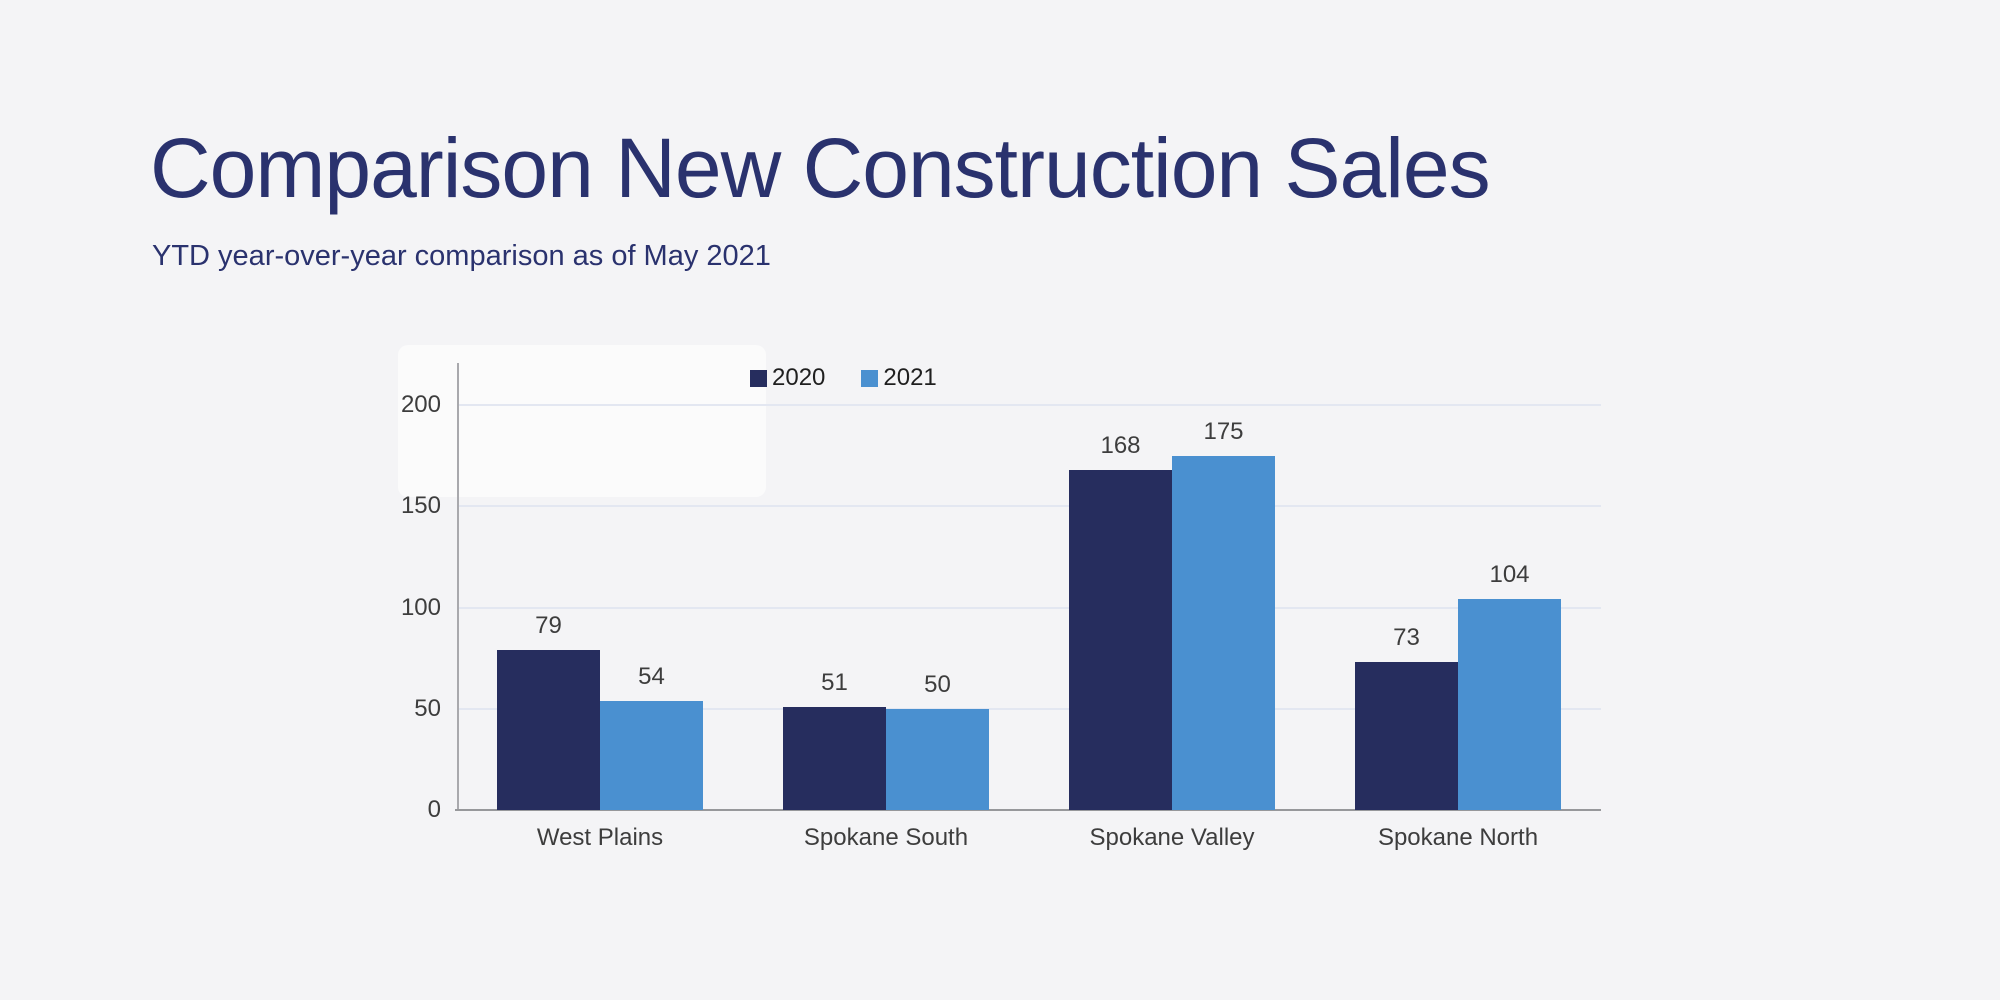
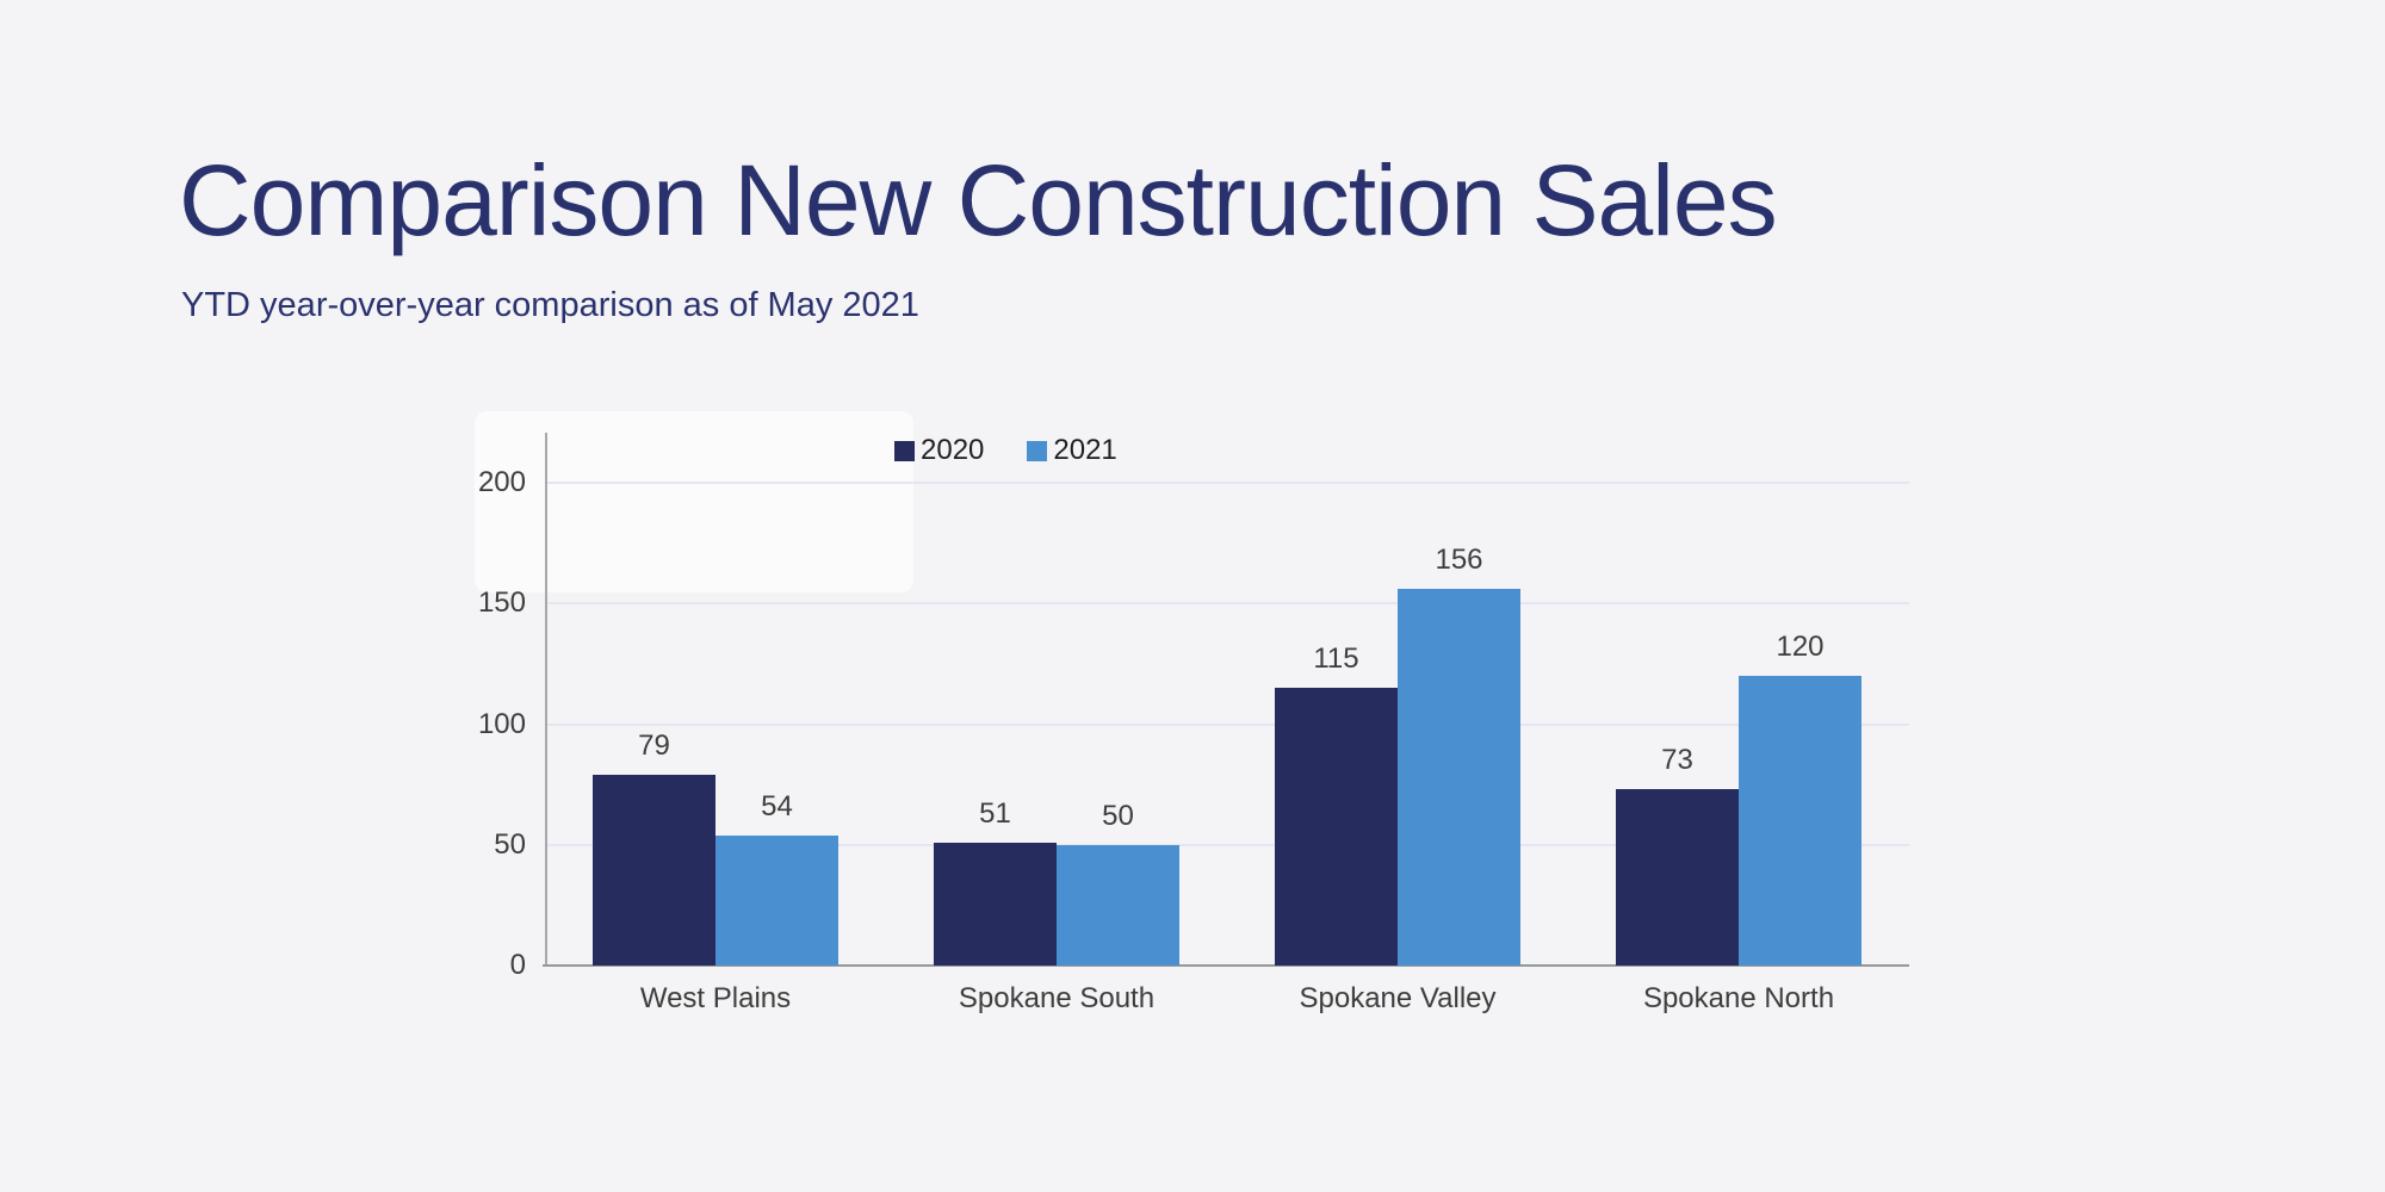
2020/Spokane Valley: 168 -> 115
2021/Spokane Valley: 175 -> 156
2021/Spokane North: 104 -> 120
